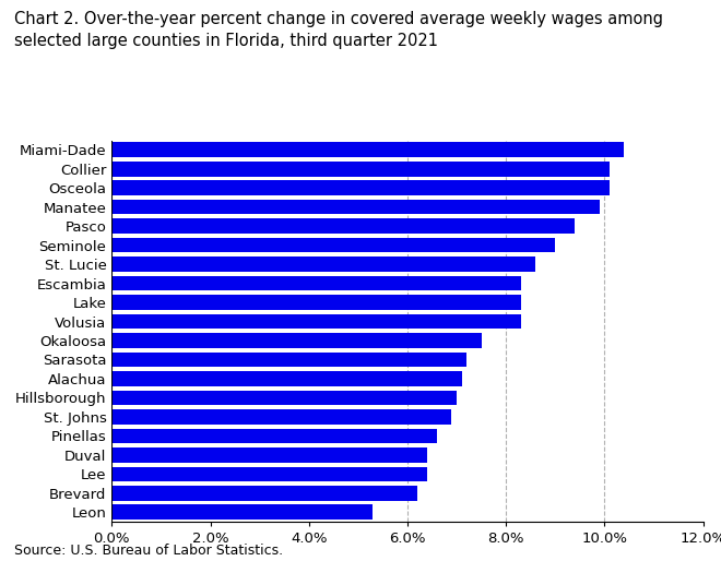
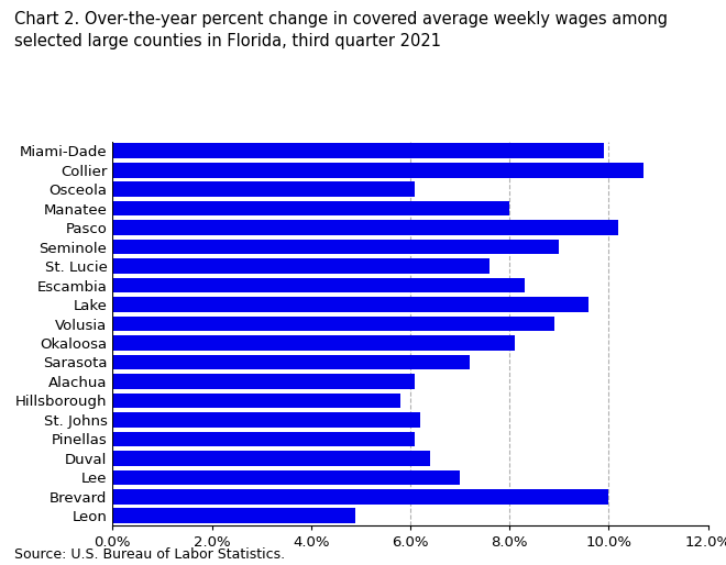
Miami-Dade: 10.4% -> 9.9%
Collier: 10.1% -> 10.7%
Osceola: 10.1% -> 6.1%
Manatee: 9.9% -> 8.0%
Pasco: 9.4% -> 10.2%
St. Lucie: 8.6% -> 7.6%
Lake: 8.3% -> 9.6%
Volusia: 8.3% -> 8.9%
Okaloosa: 7.5% -> 8.1%
Alachua: 7.1% -> 6.1%
Hillsborough: 7.0% -> 5.8%
St. Johns: 6.9% -> 6.2%
Pinellas: 6.6% -> 6.1%
Lee: 6.4% -> 7.0%
Brevard: 6.2% -> 10.0%
Leon: 5.3% -> 4.9%
